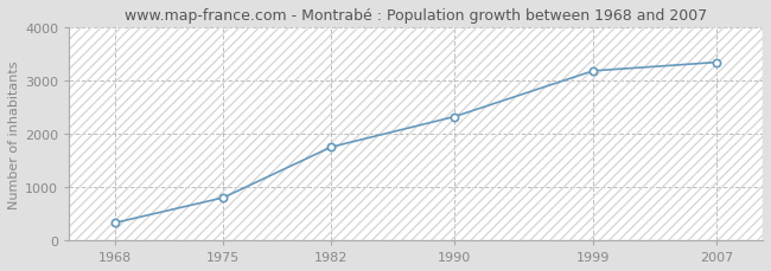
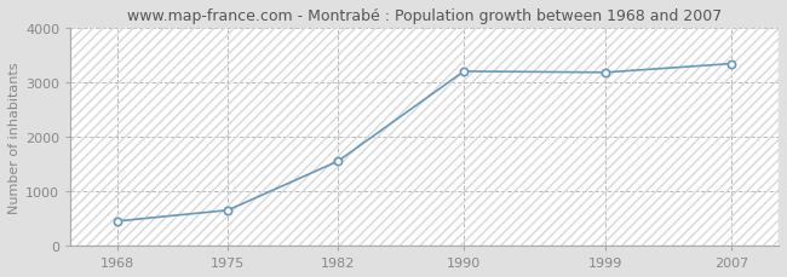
1968: 330 -> 450
1975: 800 -> 650
1982: 1750 -> 1550
1990: 2320 -> 3200
